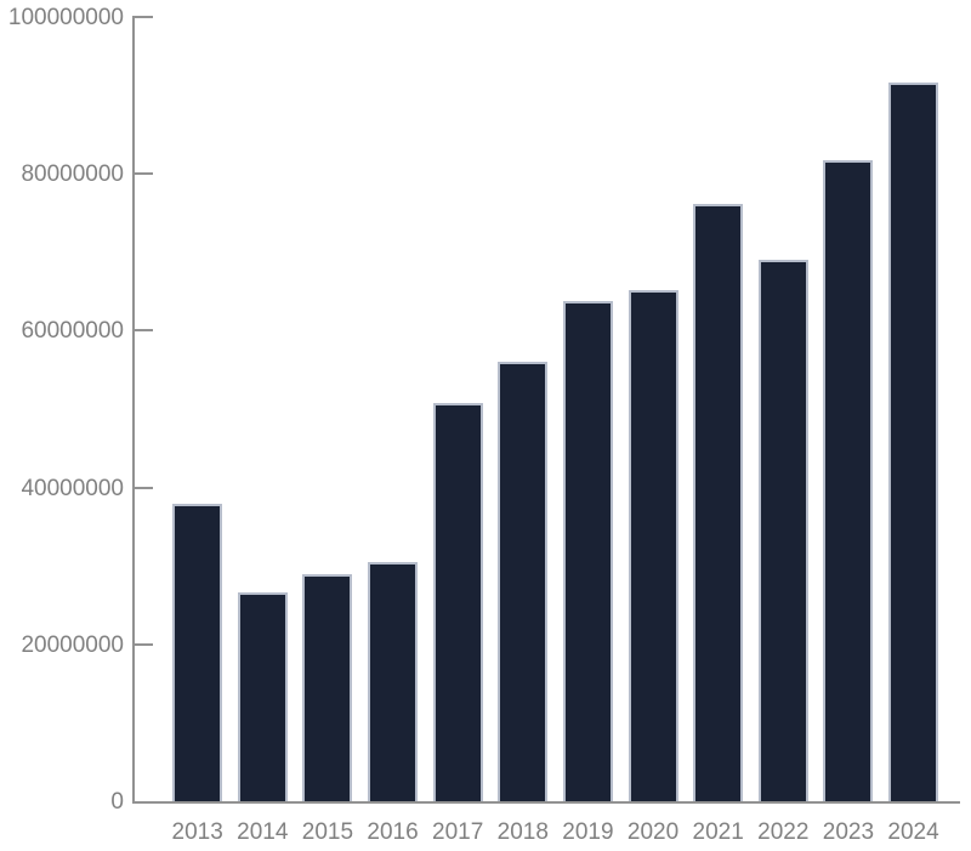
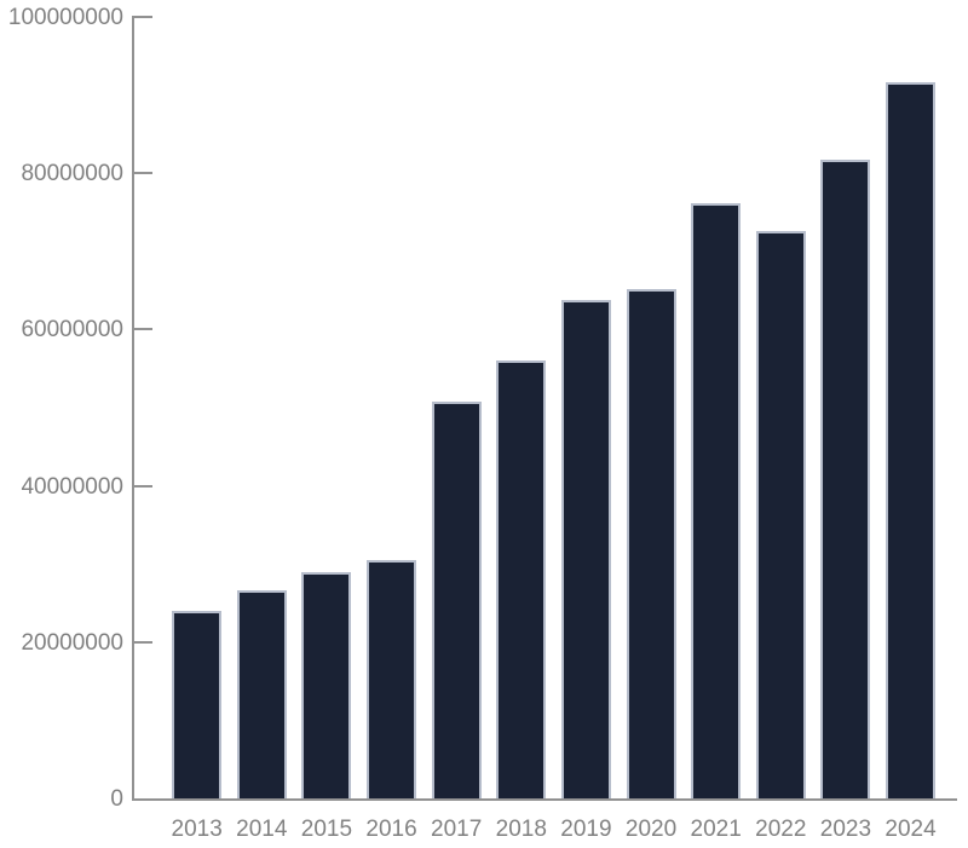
2013: 38000000 -> 24000000
2022: 69000000 -> 73000000
